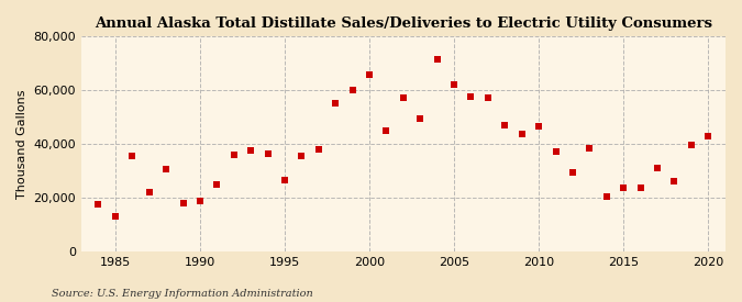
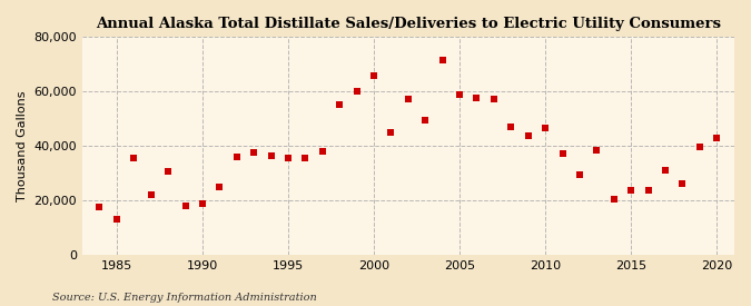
1995: 26,500 -> 35,500
2005: 62,000 -> 59,000
